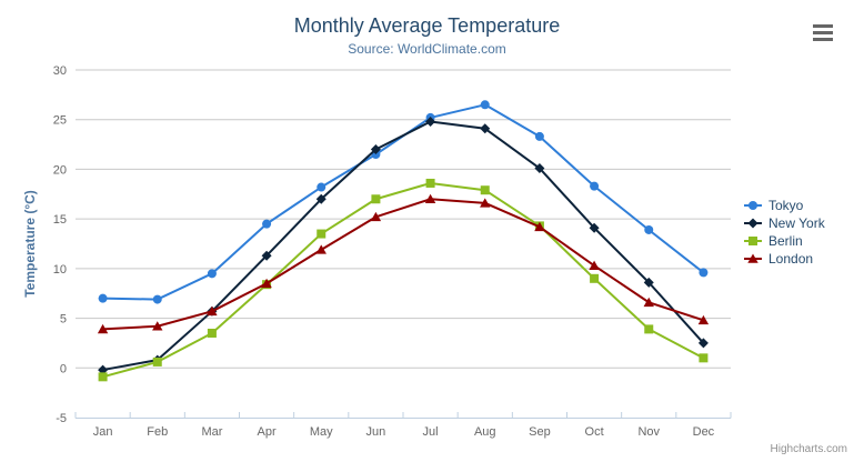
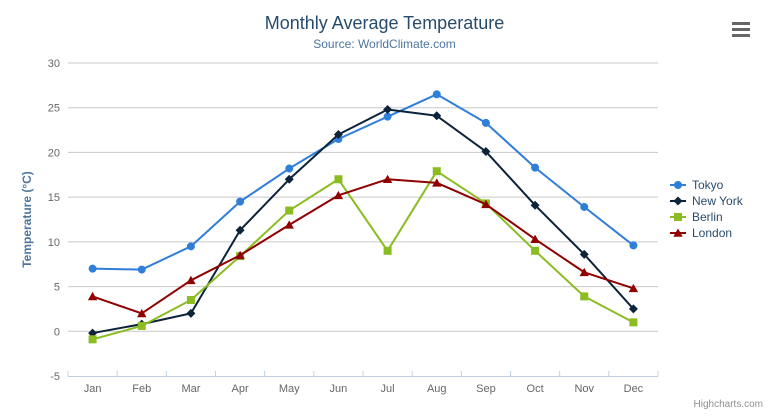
London/Feb: 4 -> 2
New York/Mar: 6 -> 2
Tokyo/Jul: 25 -> 24
Berlin/Jul: 19 -> 9
